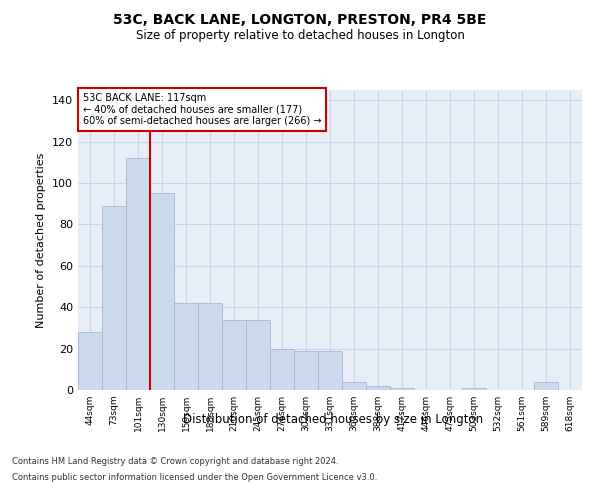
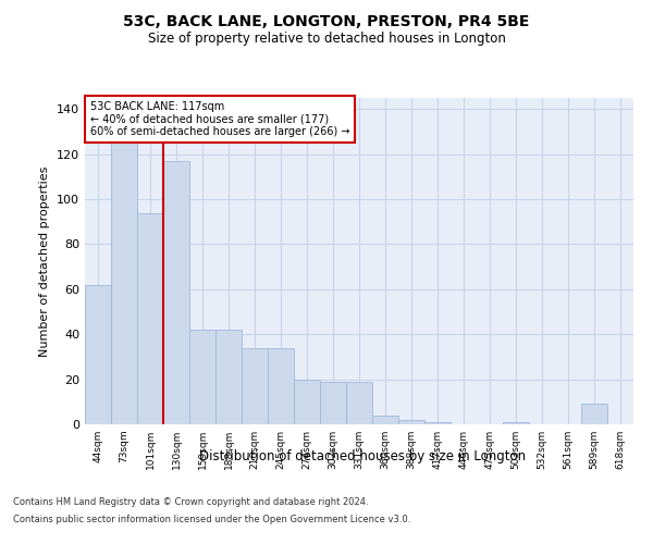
44sqm: 28 -> 62
73sqm: 89 -> 125
101sqm: 112 -> 94
130sqm: 95 -> 117
589sqm: 4 -> 9
